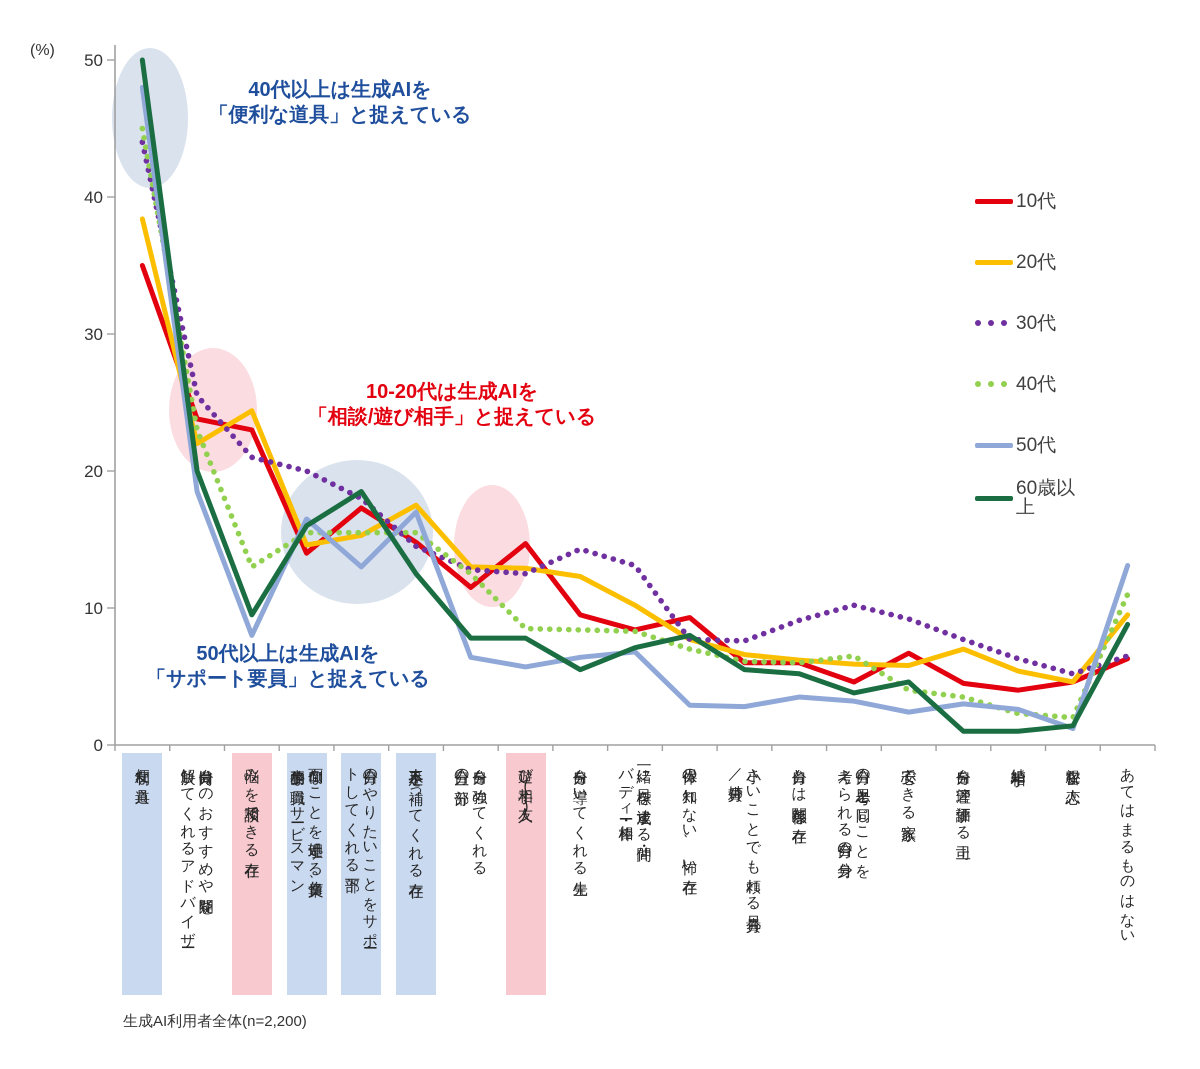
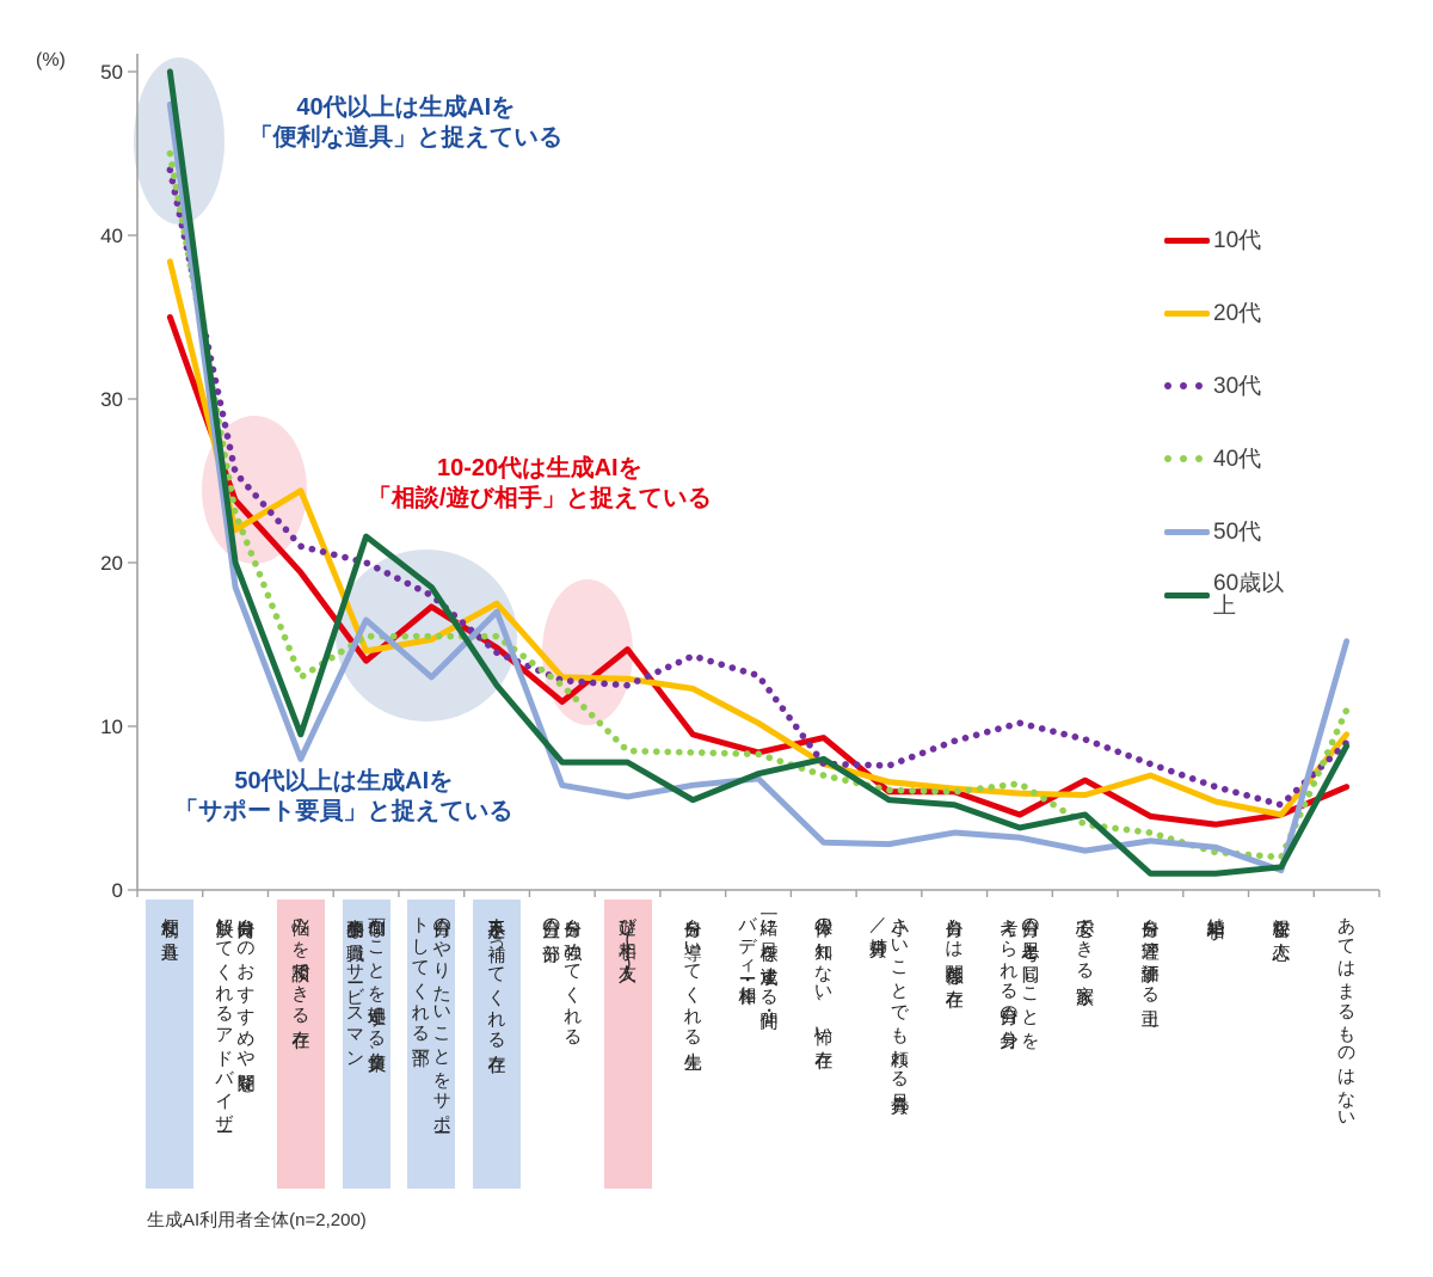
10代/悩みを相談できる存在: 23.0 -> 19.4
60歳以上/面倒なことを処理する作業員、 事務的な職員、サービスマン: 16.0 -> 21.6
30代/あてはまるものはない: 6.5 -> 9.0
50代/あてはまるものはない: 13.1 -> 15.2
